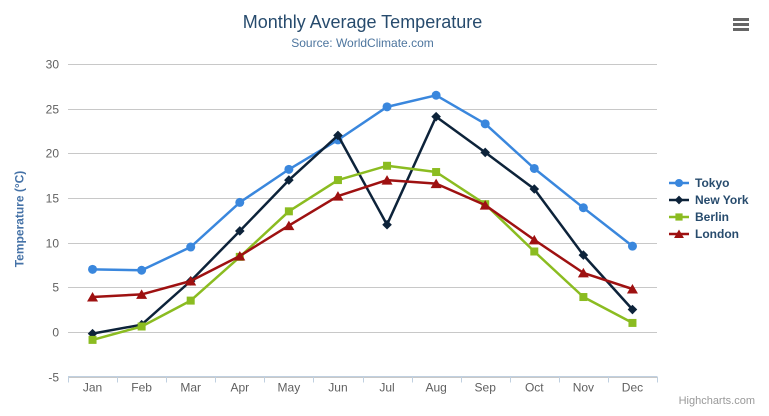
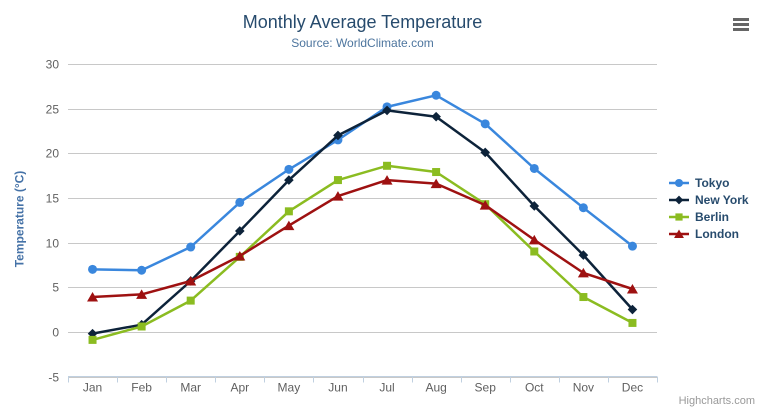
New York/Jul: 12 -> 25
New York/Oct: 16 -> 14
